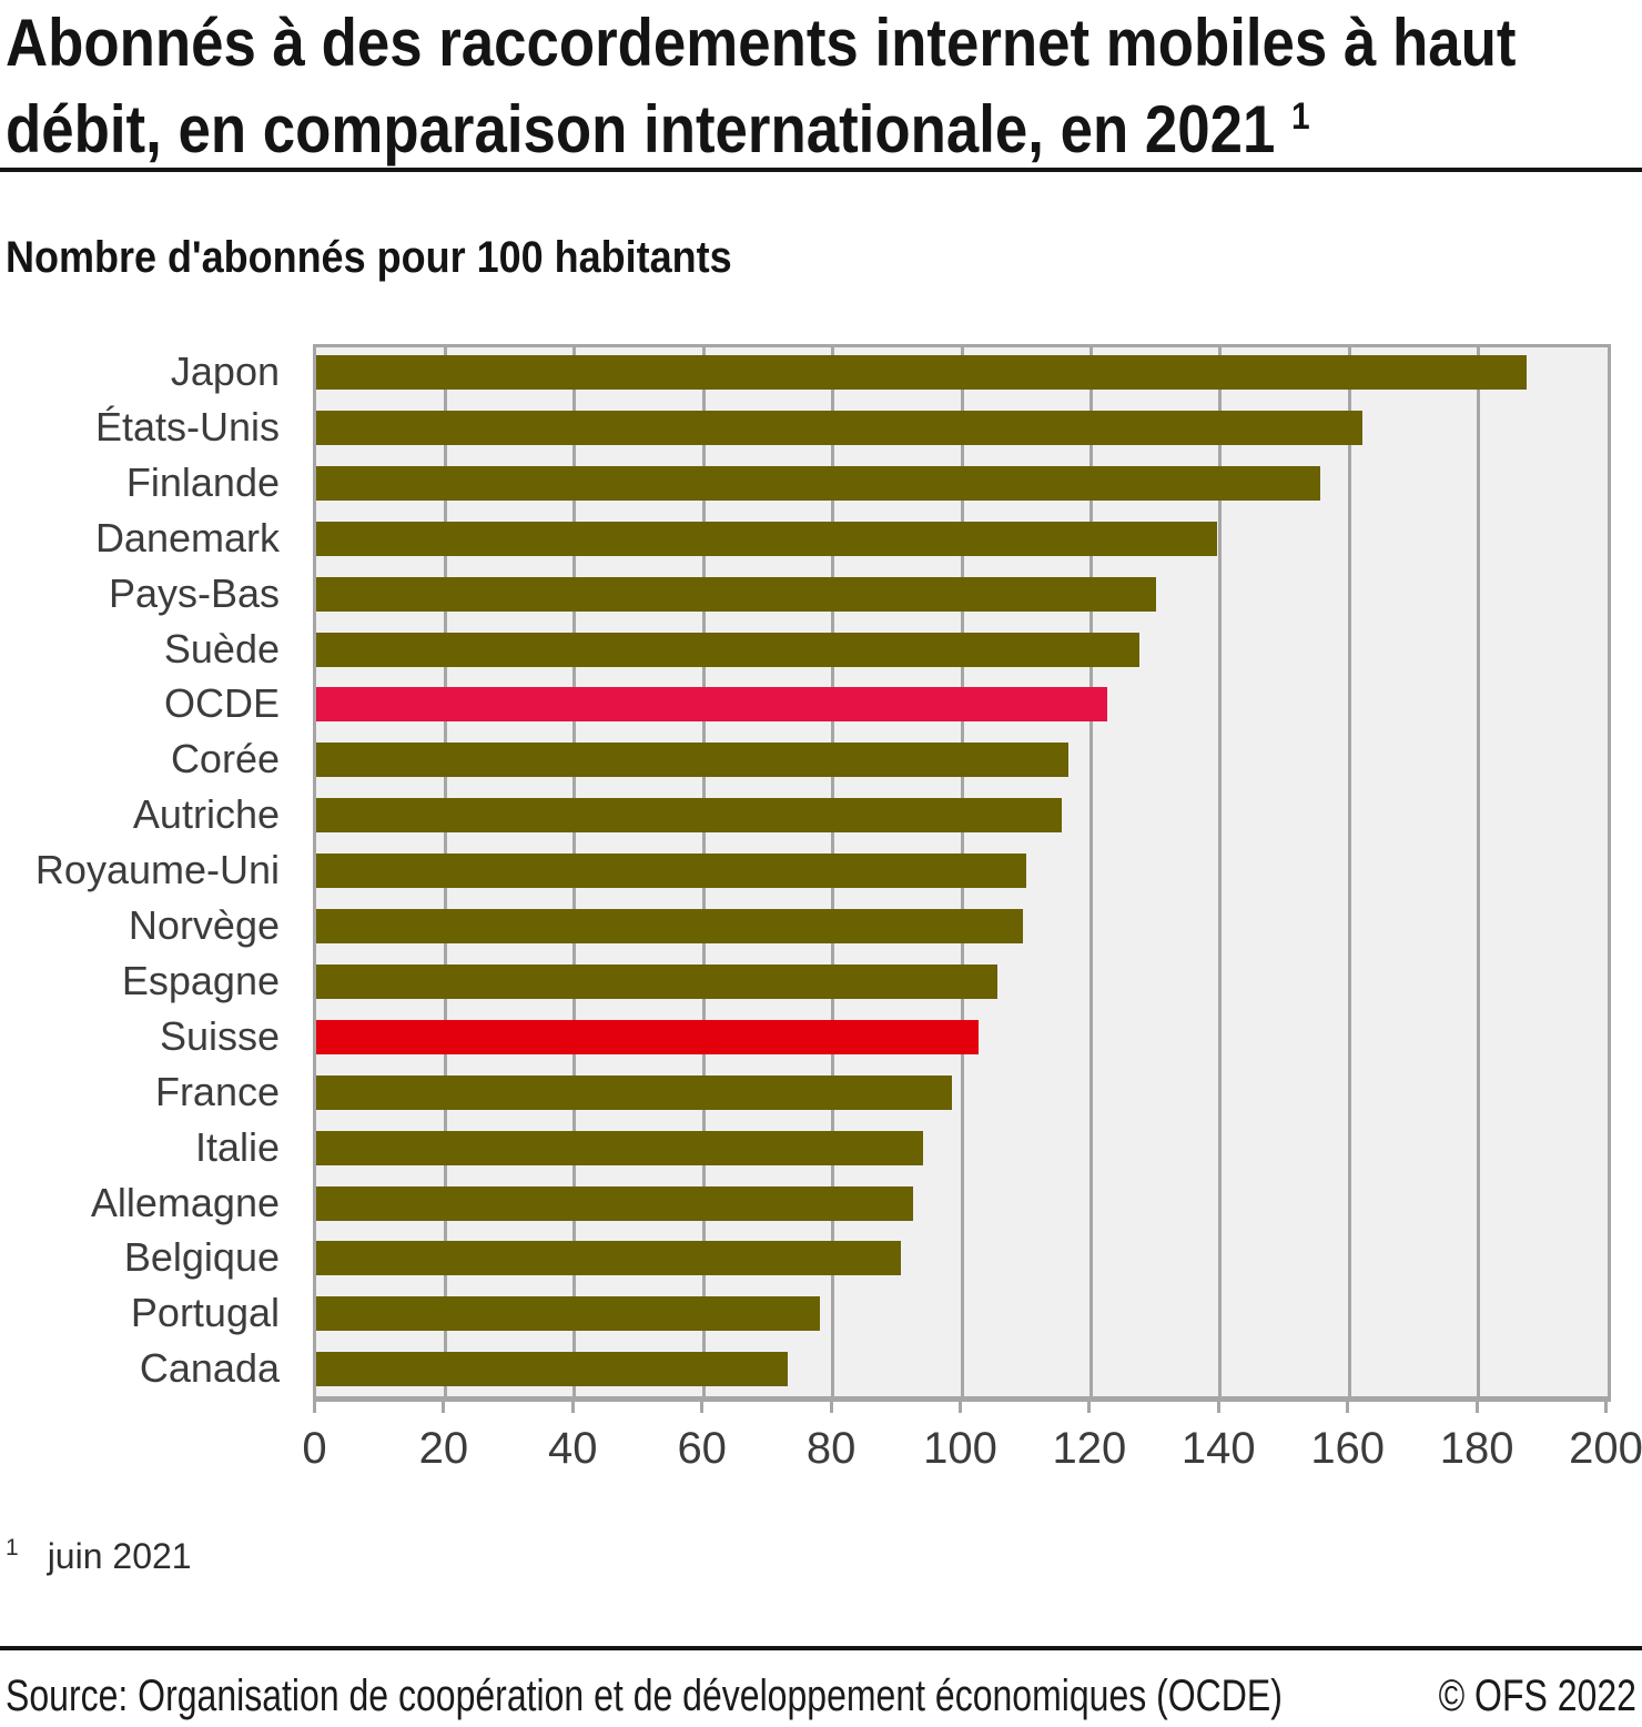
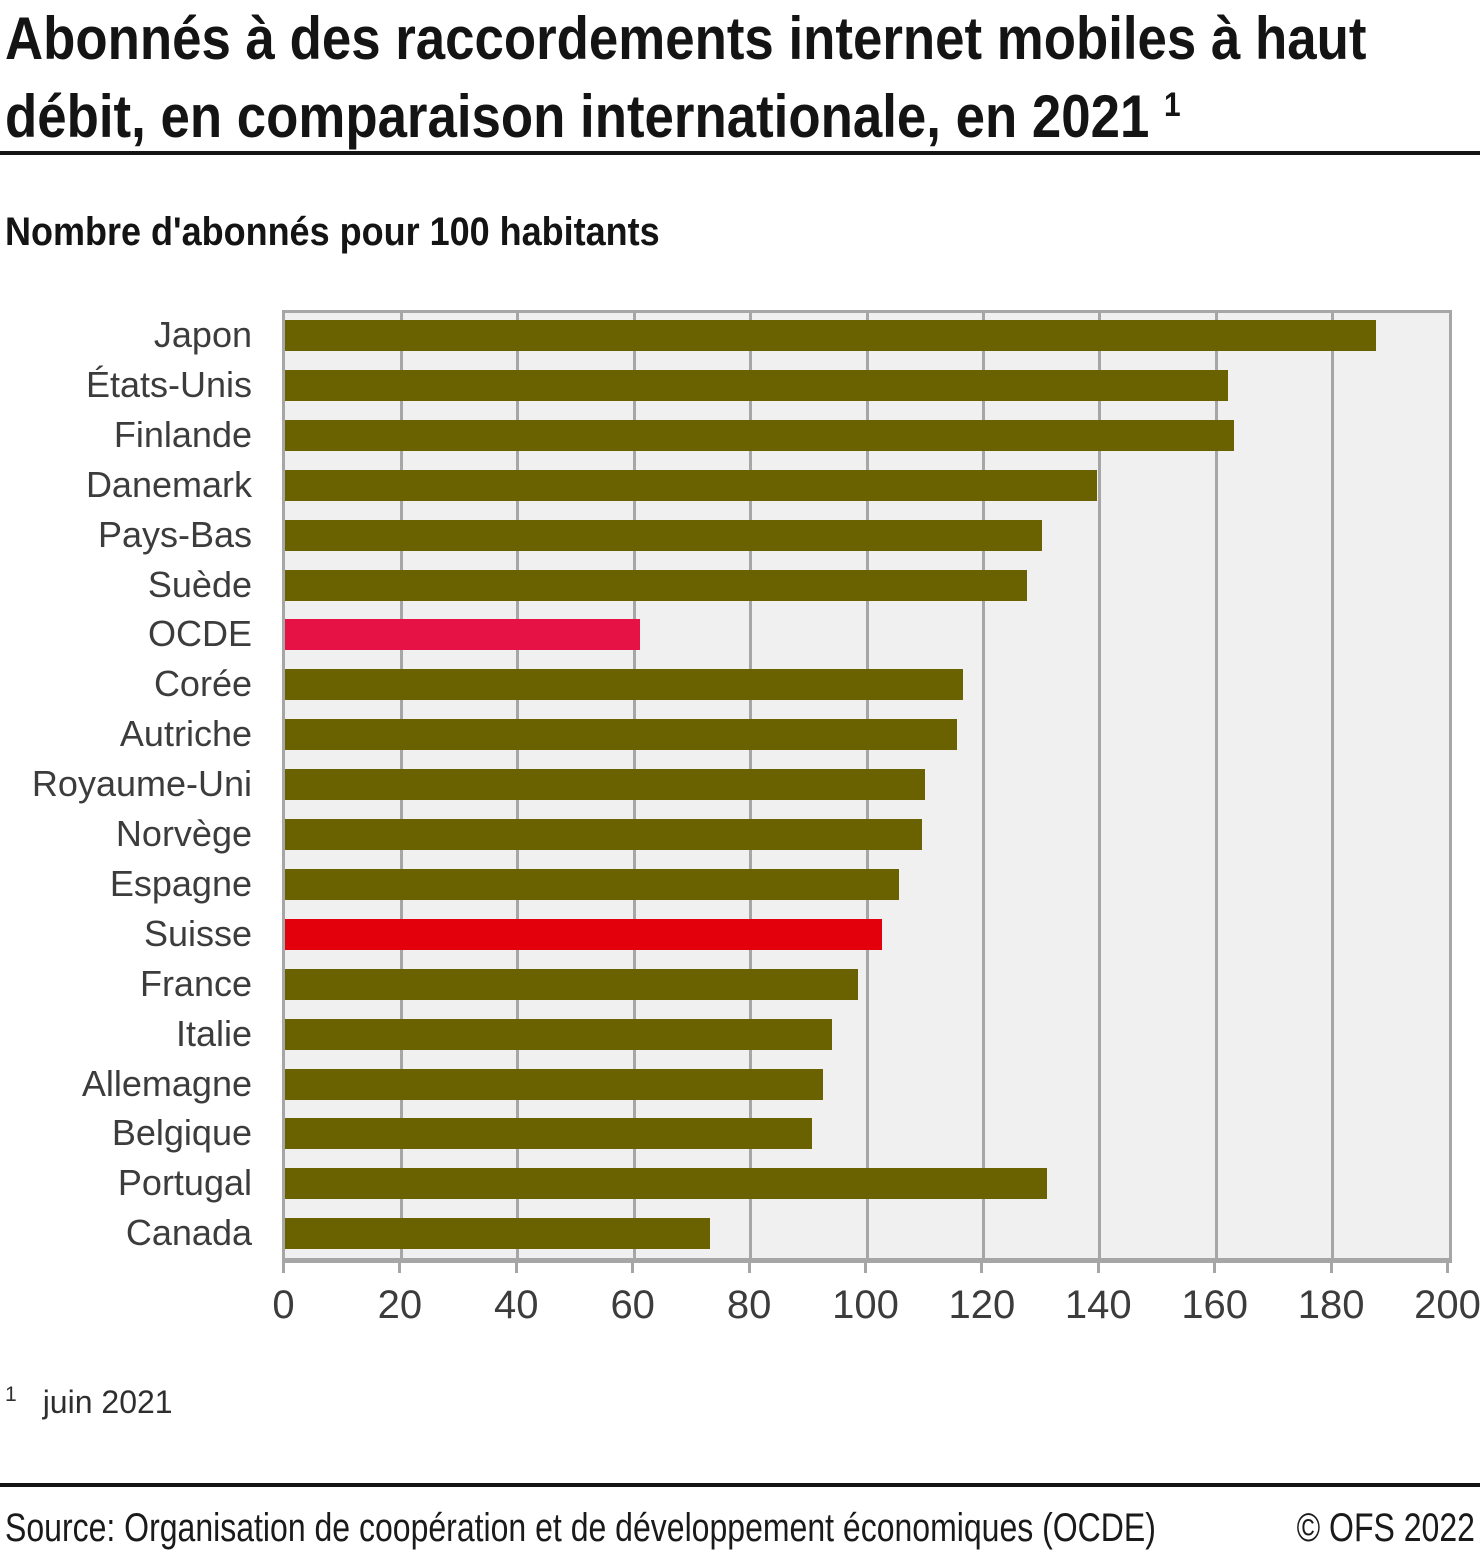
Finlande: 156 -> 163
OCDE: 122 -> 61
Portugal: 78 -> 131
